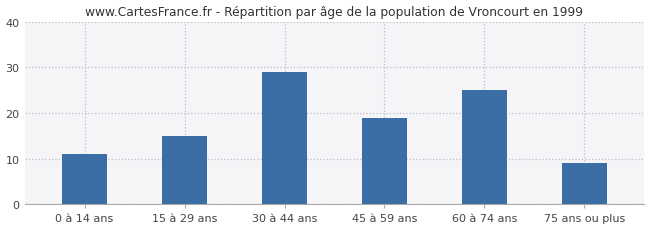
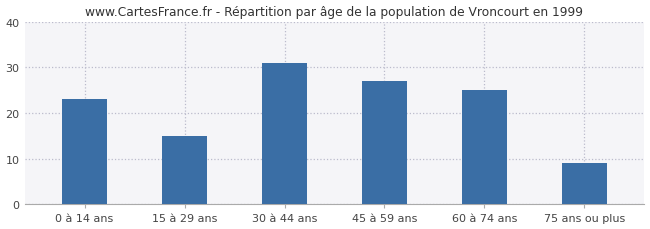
0 à 14 ans: 11 -> 23
30 à 44 ans: 29 -> 31
45 à 59 ans: 19 -> 27
